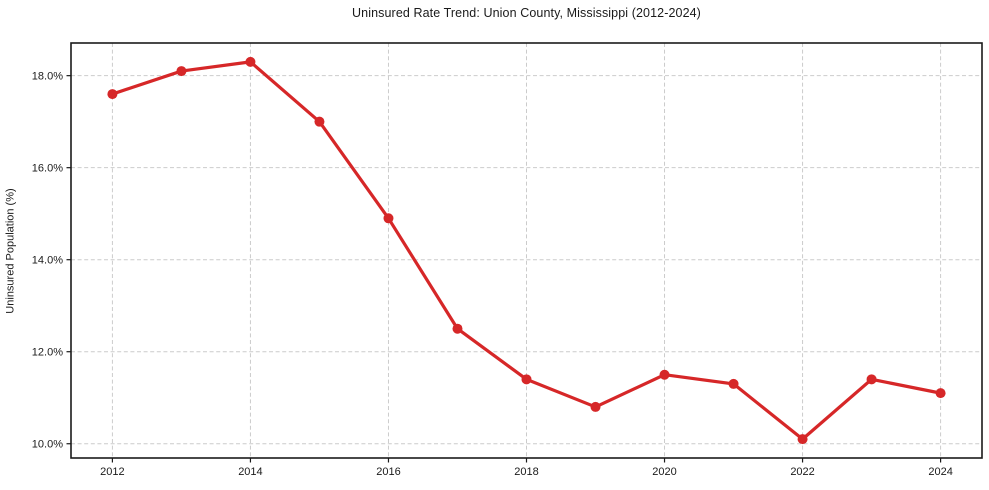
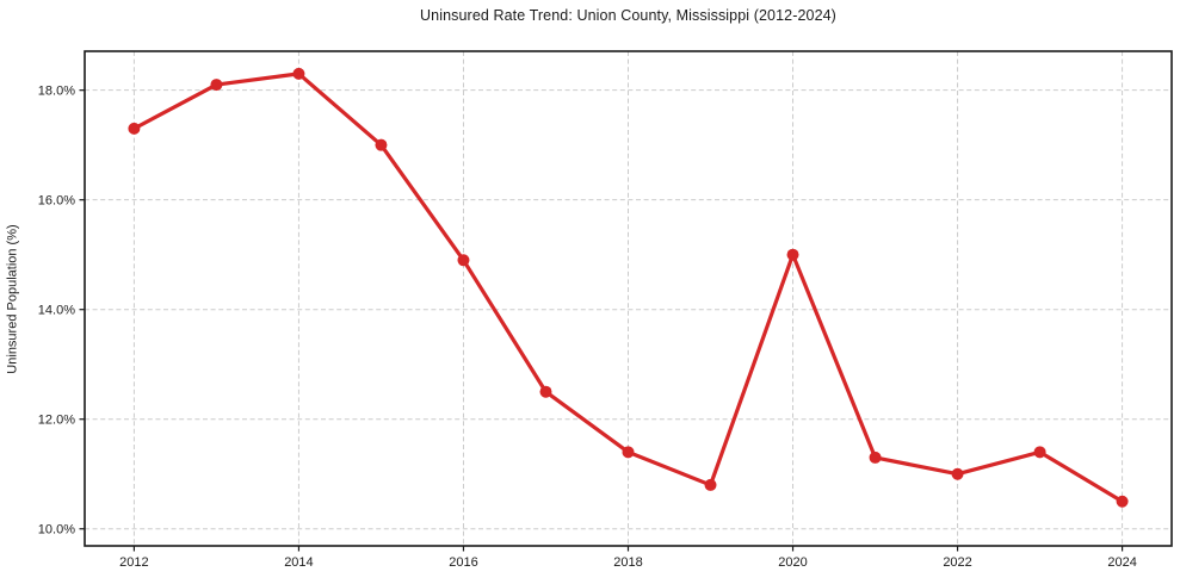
2012: 17.6% -> 17.3%
2020: 11.5% -> 15.0%
2022: 10.1% -> 11.0%
2024: 11.1% -> 10.5%
